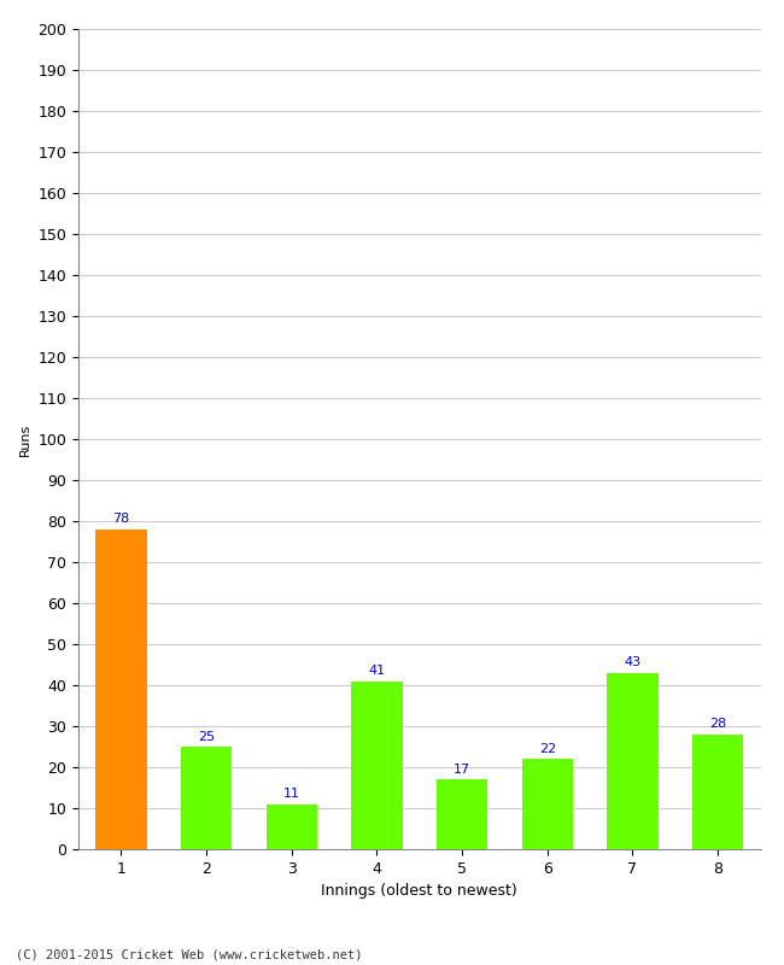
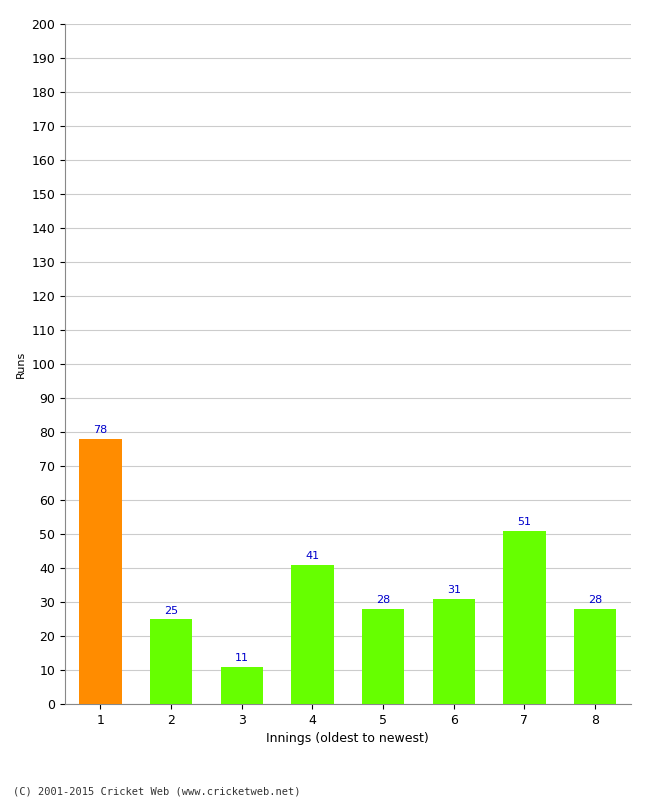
5: 17 -> 28
6: 22 -> 31
7: 43 -> 51
